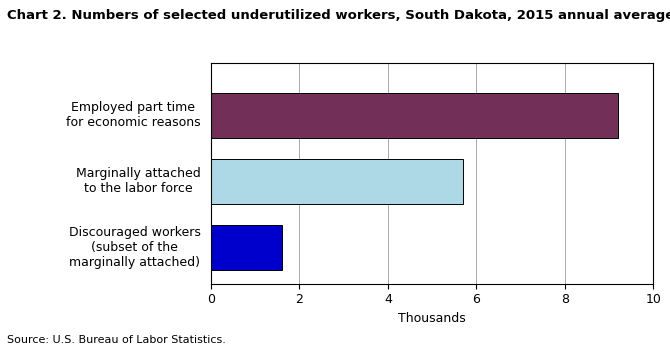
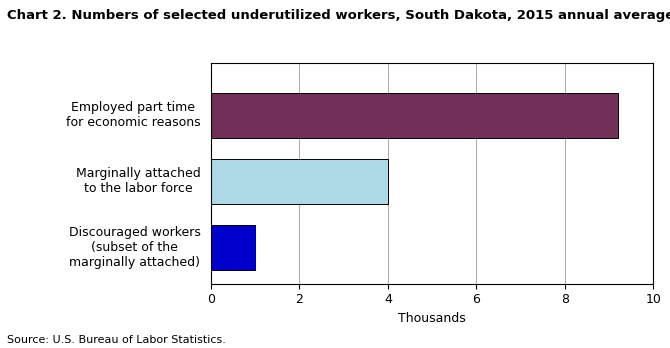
Marginally attached to the labor force: 5.7 -> 4.0
Discouraged workers (subset of the marginally attached): 1.6 -> 1.0
